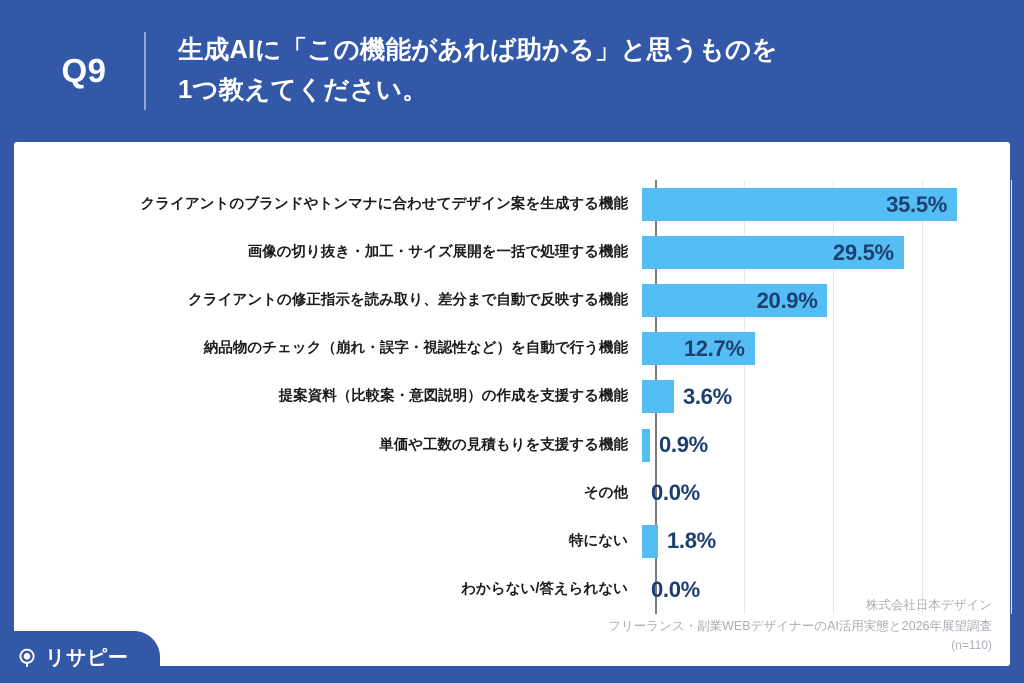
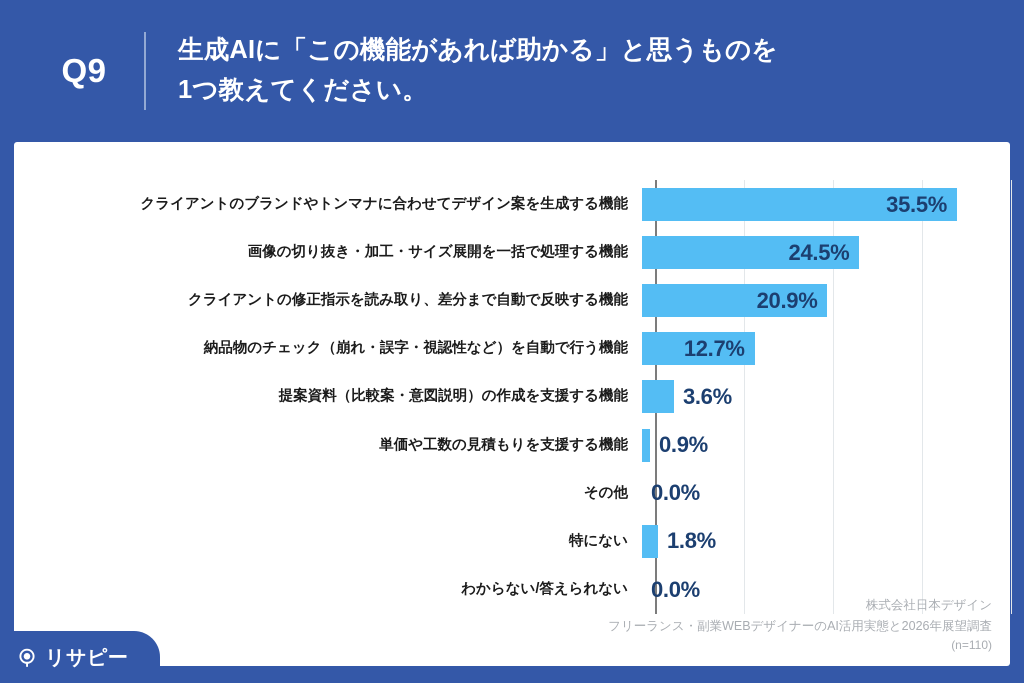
画像の切り抜き・加工・サイズ展開を一括で処理する機能: 29.5% -> 24.5%
